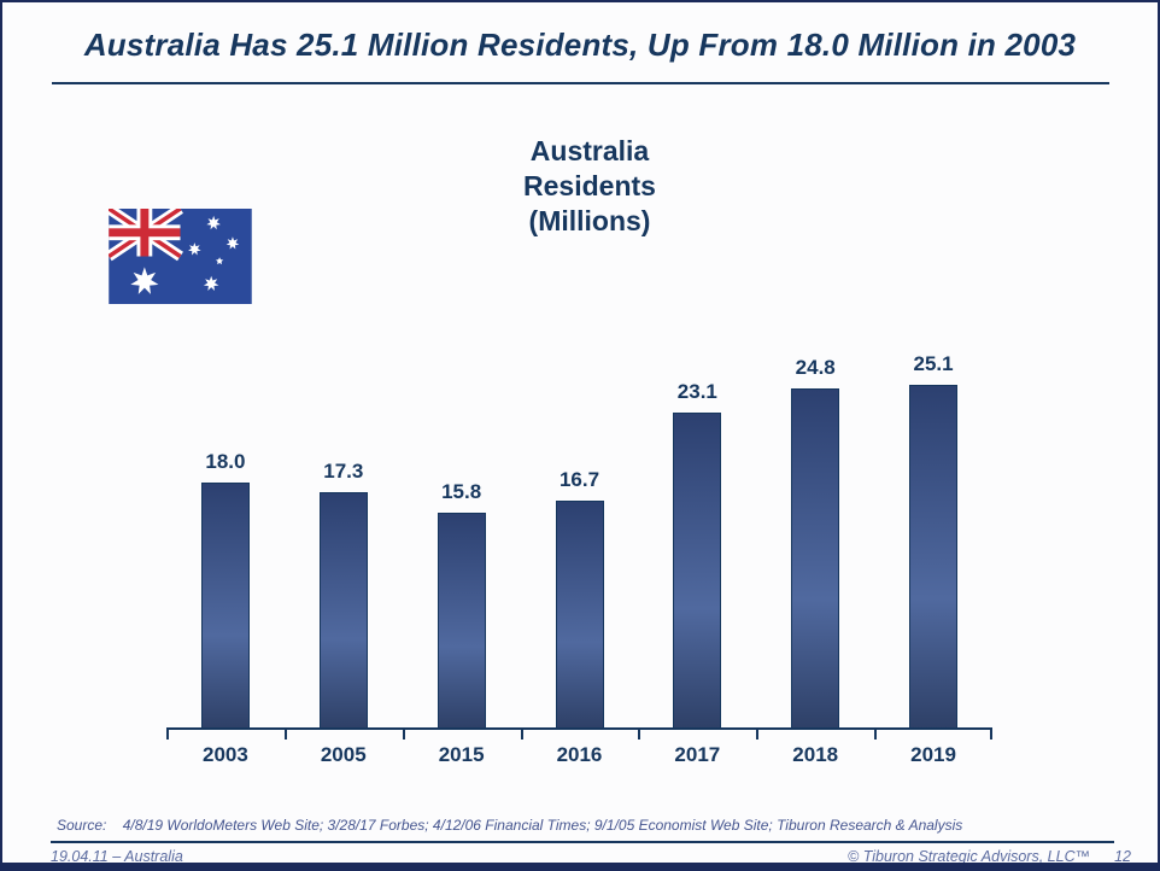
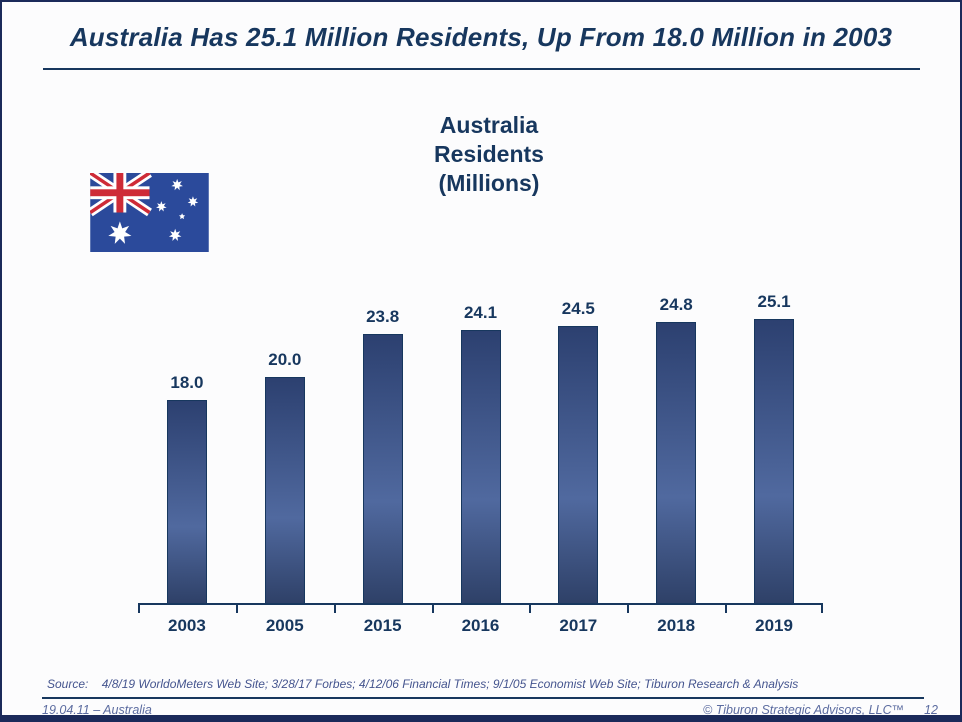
2005: 17.3 -> 20.0
2015: 15.8 -> 23.8
2016: 16.7 -> 24.1
2017: 23.1 -> 24.5
